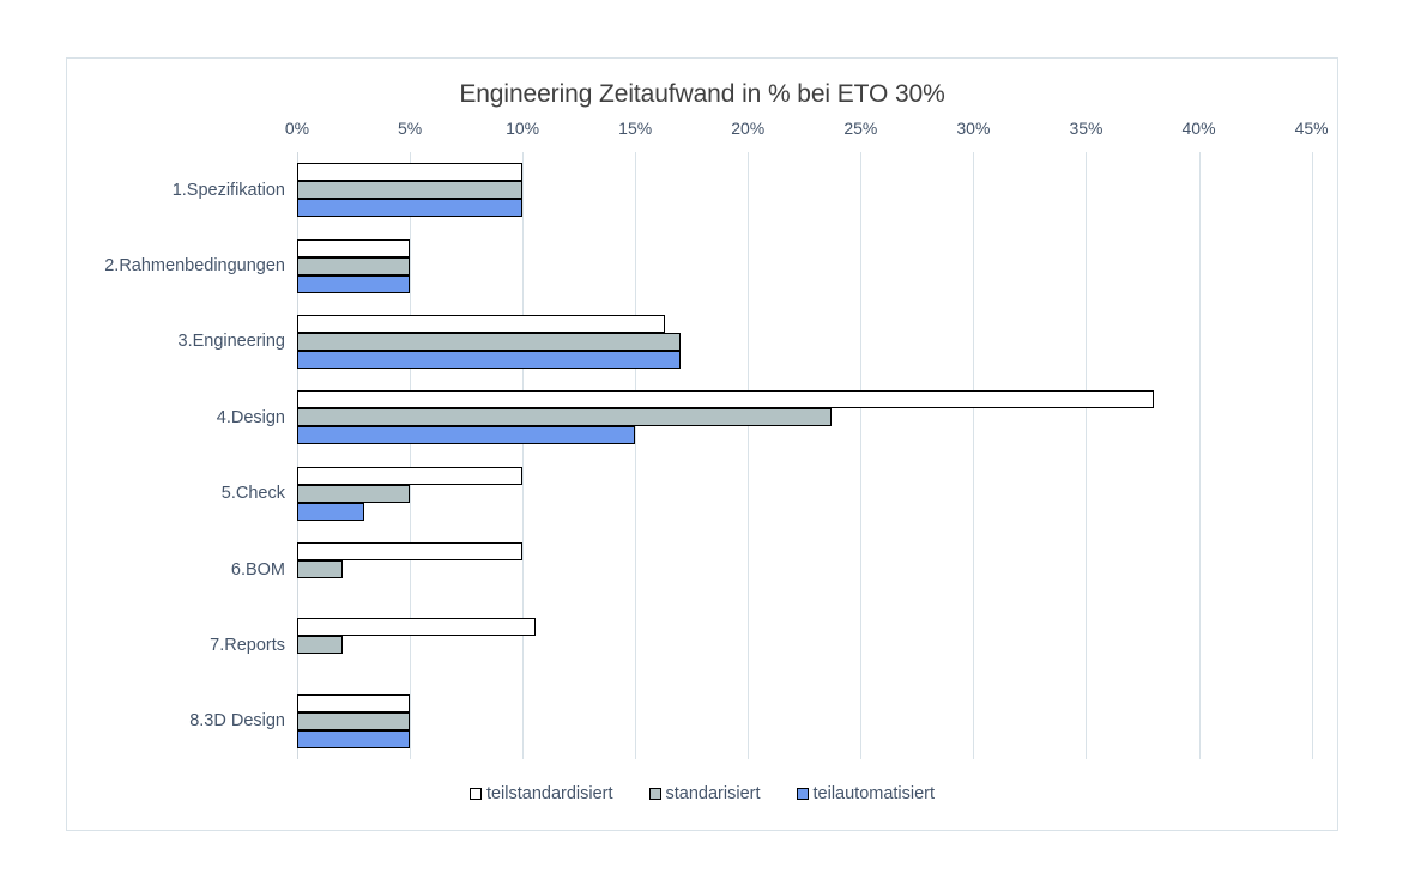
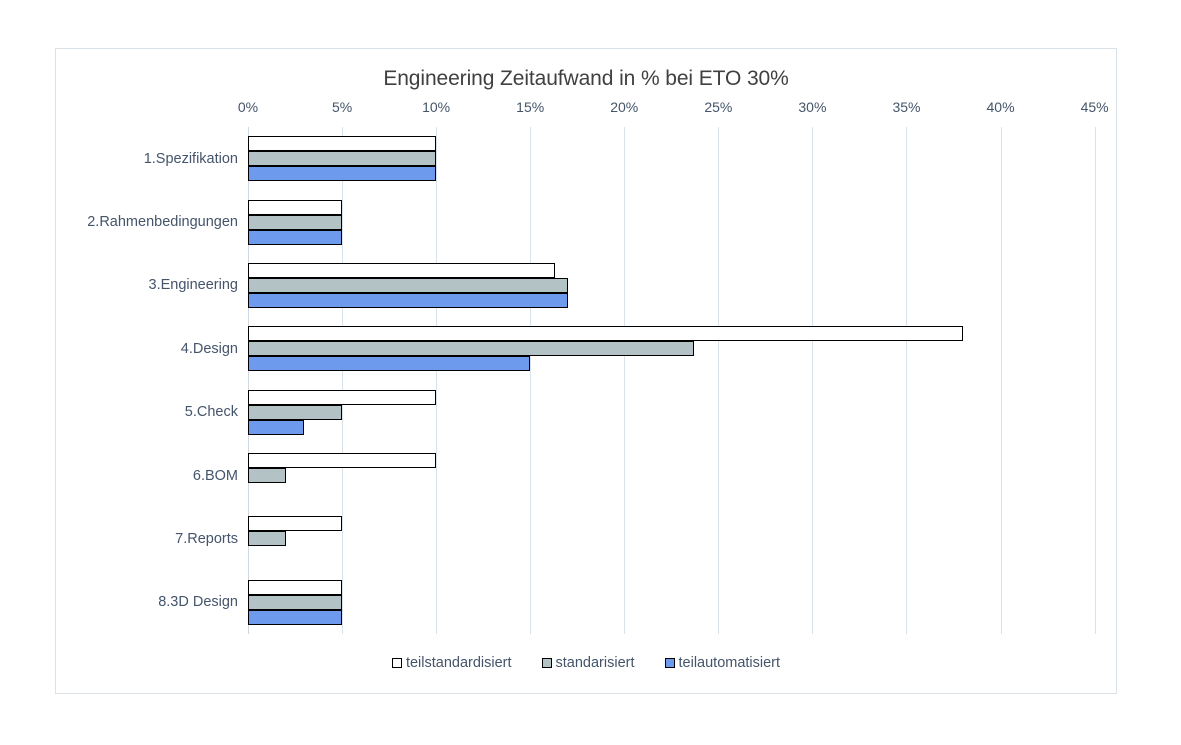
teilstandardisiert/7.Reports: 10.6% -> 5.0%
